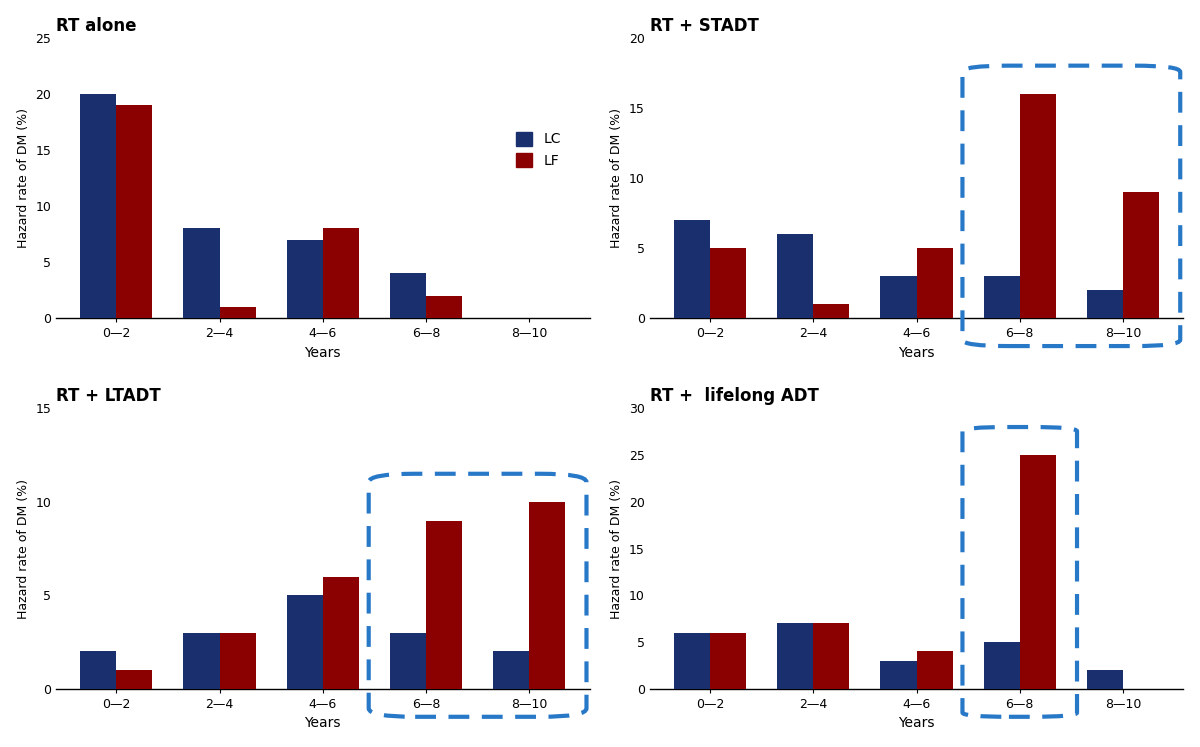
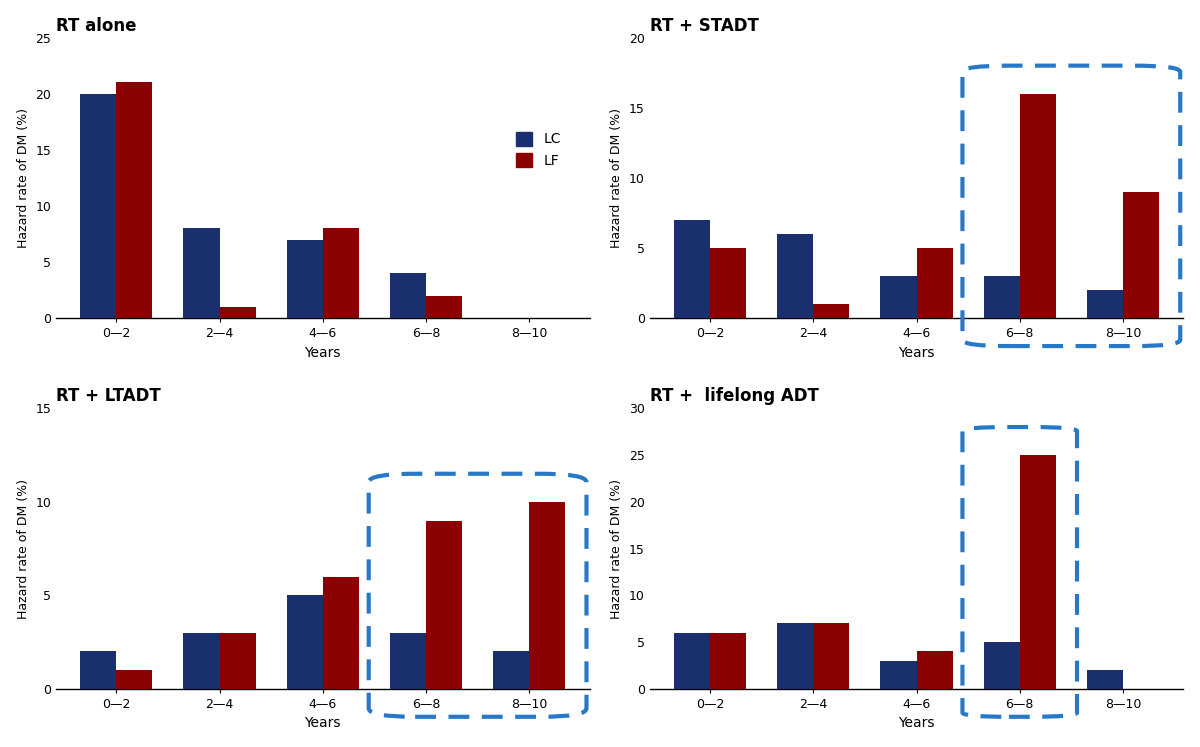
RT alone/LF/0—2: 19 -> 21
